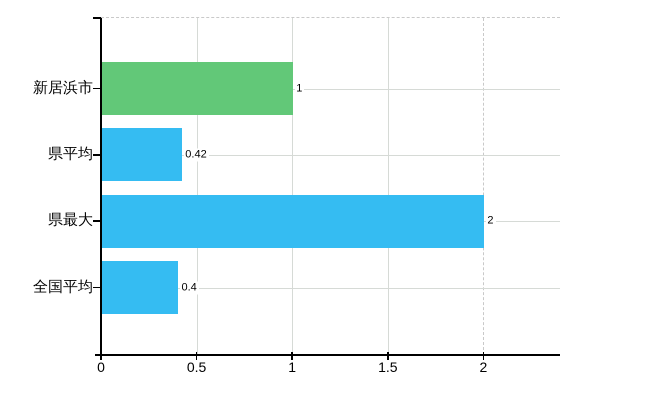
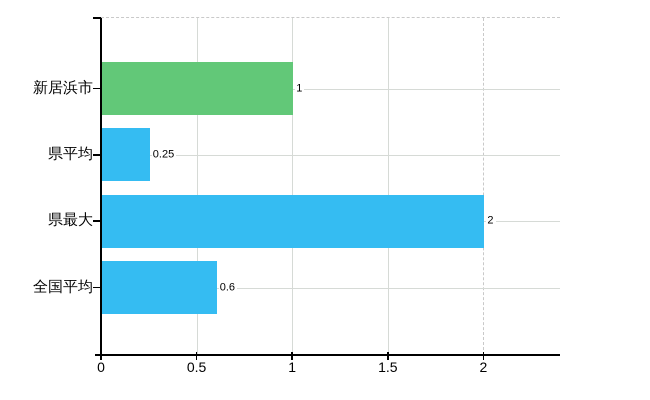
県平均: 0.42 -> 0.25
全国平均: 0.4 -> 0.6
